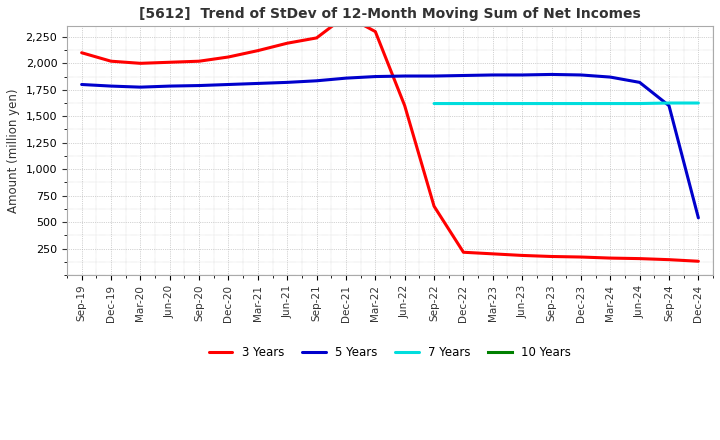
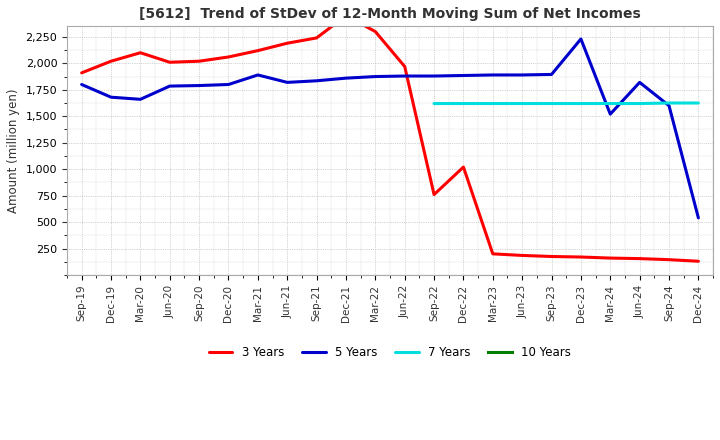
3 Years/Sep-19: 2,100 -> 1,910
5 Years/Dec-19: 1,780 -> 1,680
3 Years/Mar-20: 2,000 -> 2,100
5 Years/Mar-20: 1,780 -> 1,660
5 Years/Mar-21: 1,810 -> 1,890
3 Years/Jun-22: 1,600 -> 1,970
3 Years/Sep-22: 650 -> 760
3 Years/Dec-22: 220 -> 1,020
5 Years/Dec-23: 1,890 -> 2,230
5 Years/Mar-24: 1,870 -> 1,520
